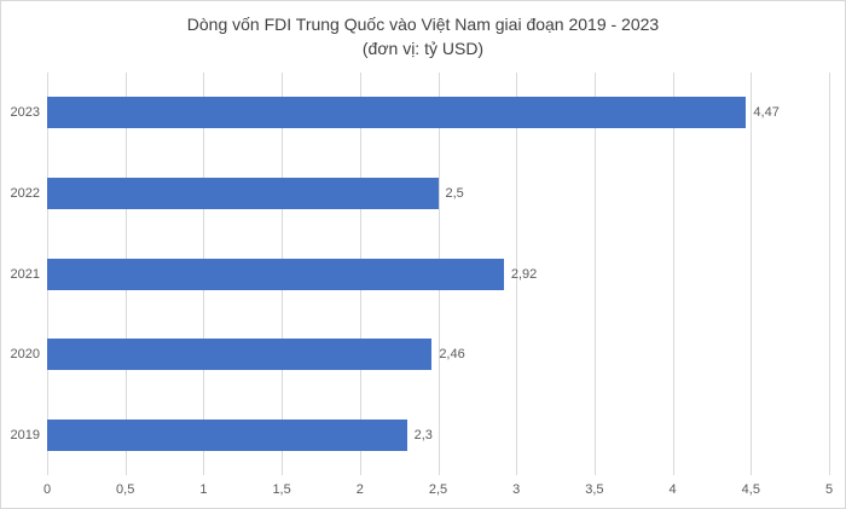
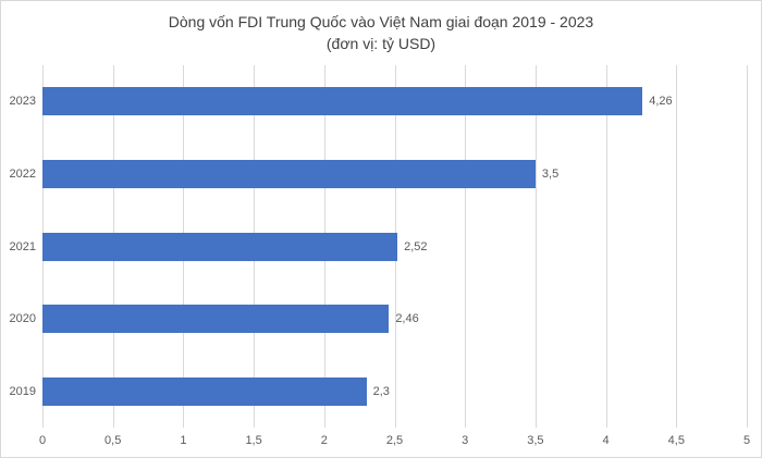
2023: 4,47 -> 4,26
2022: 2,5 -> 3,5
2021: 2,92 -> 2,52
